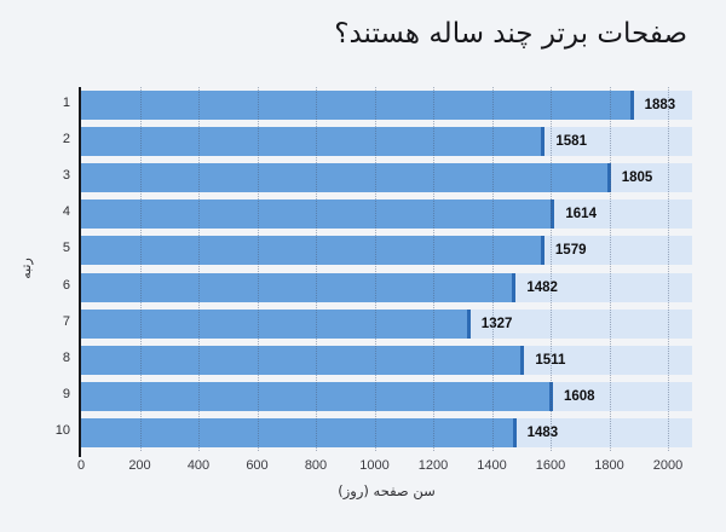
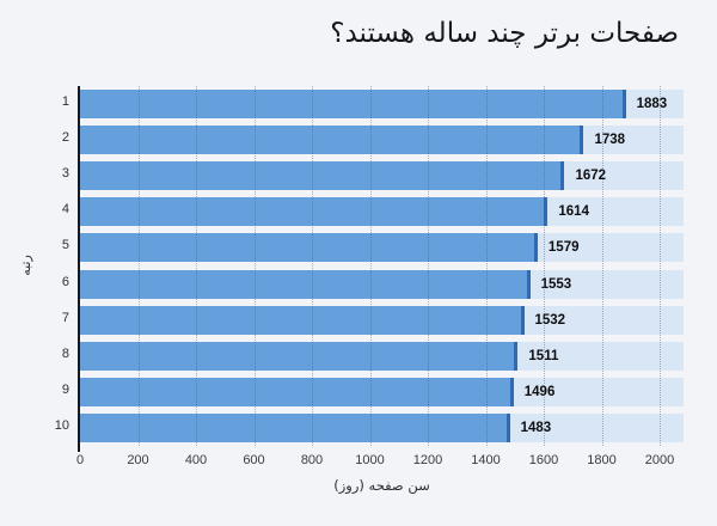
2: 1581 -> 1738
3: 1805 -> 1672
6: 1482 -> 1553
7: 1327 -> 1532
9: 1608 -> 1496
